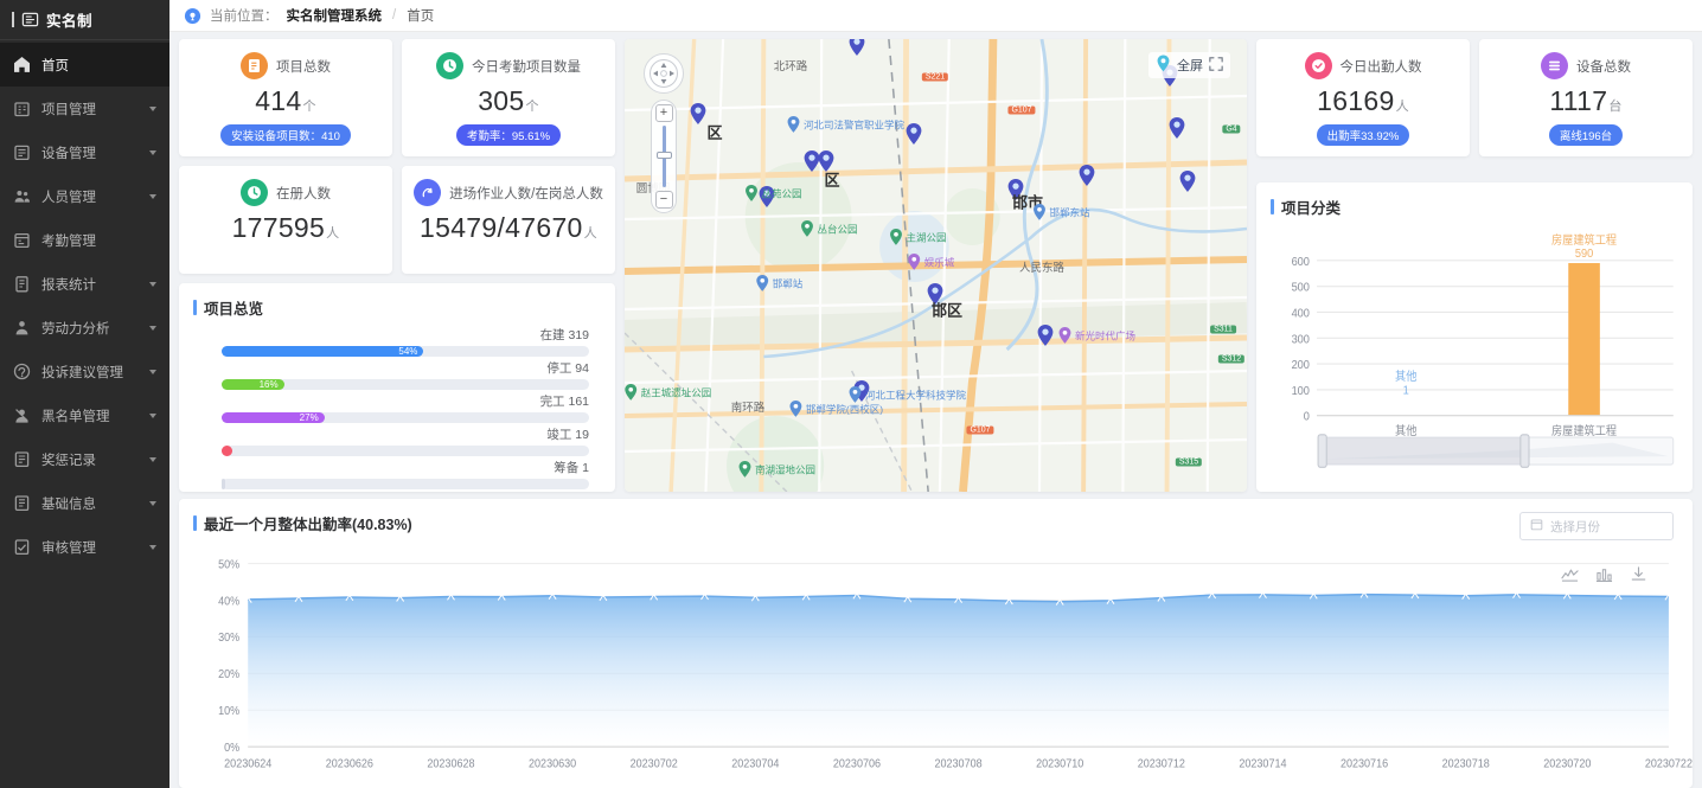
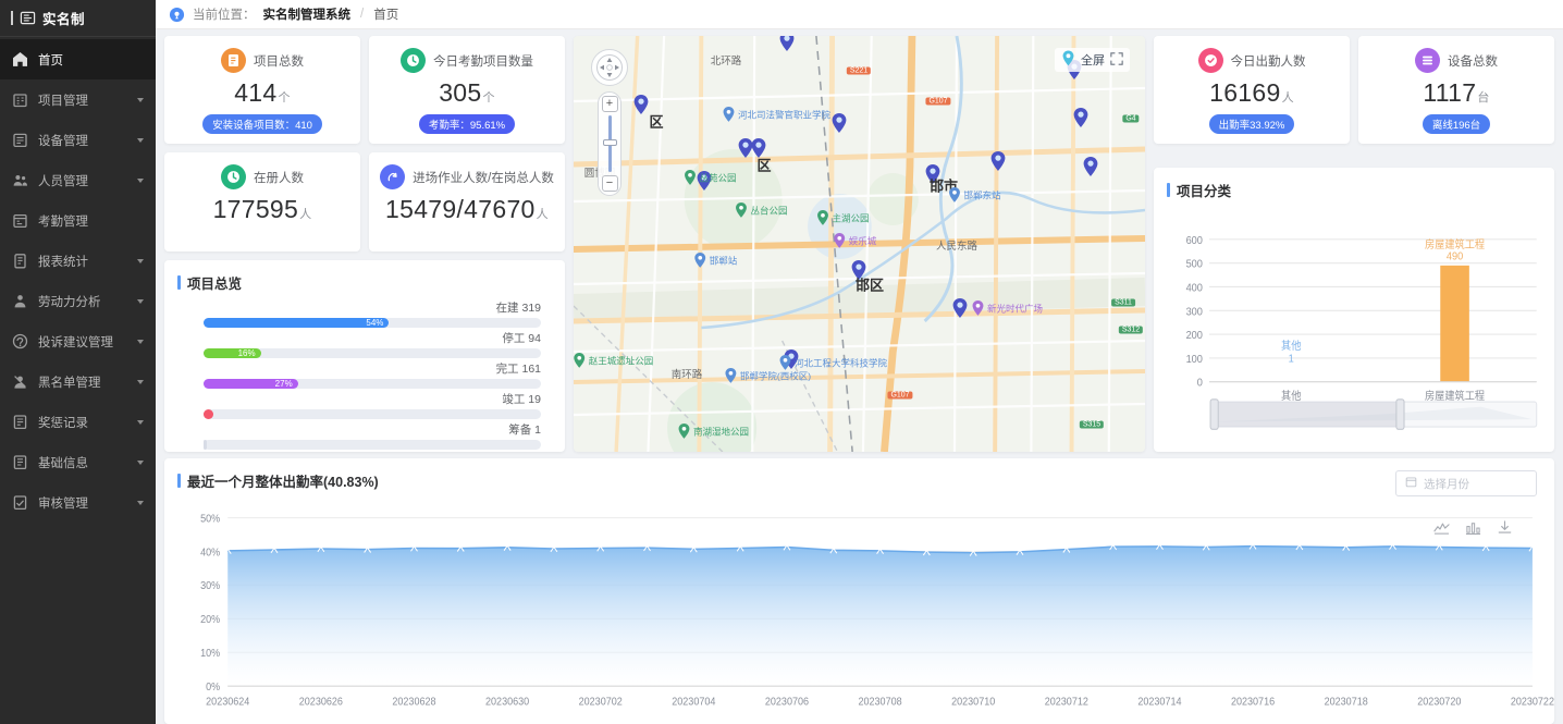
项目分类/房屋建筑工程: 590 -> 490
